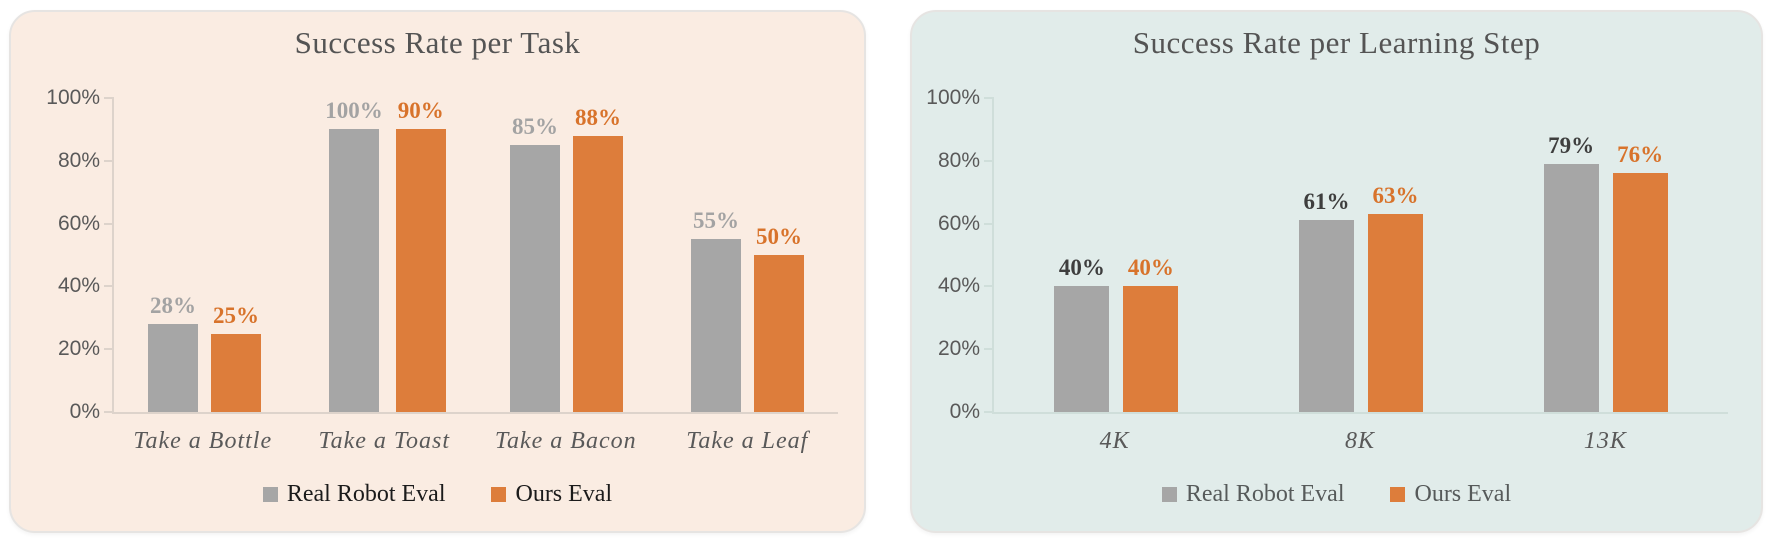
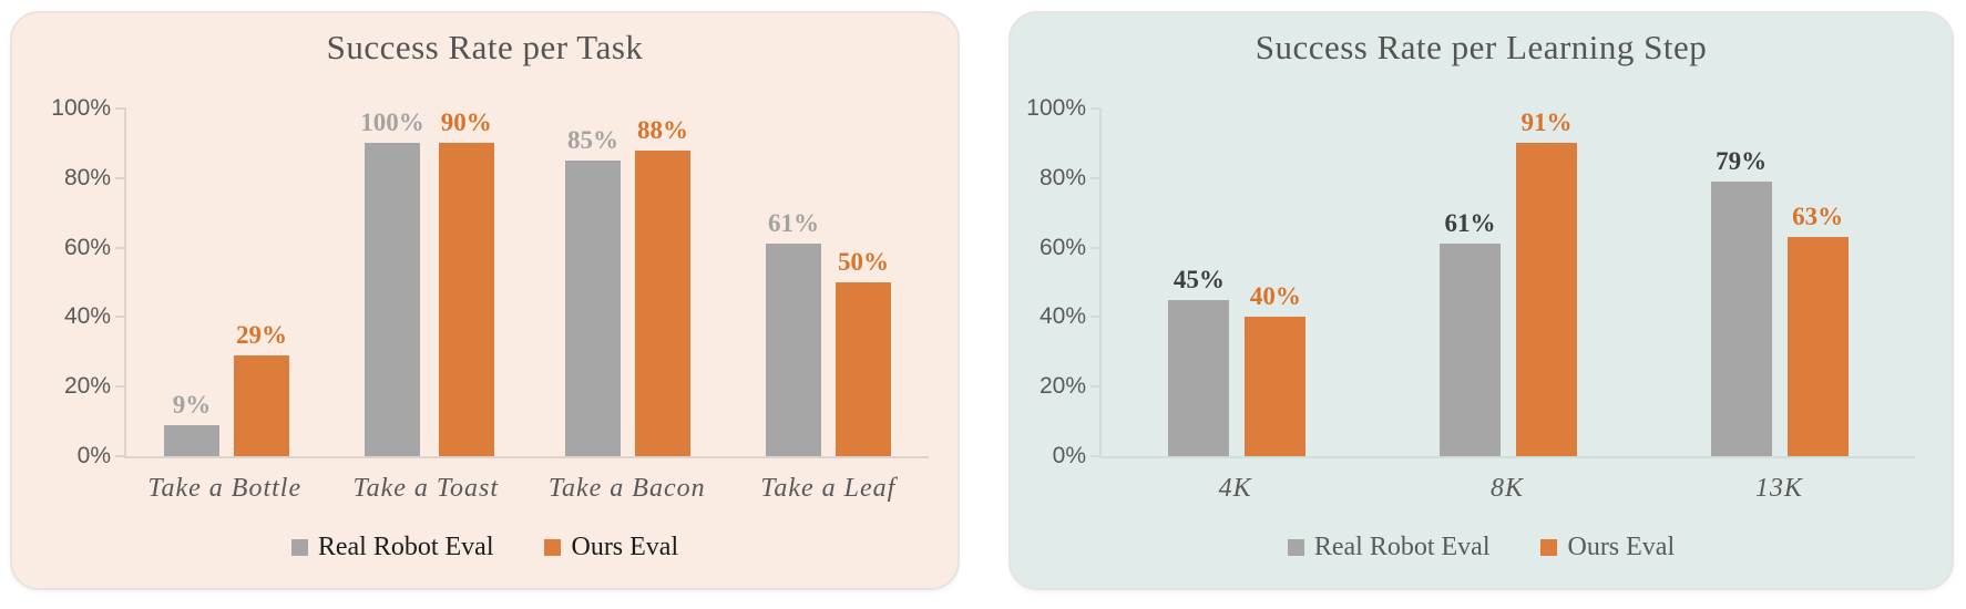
Success Rate per Task/Real Robot Eval/Take a Bottle: 28% -> 9%
Success Rate per Task/Ours Eval/Take a Bottle: 25% -> 29%
Success Rate per Task/Real Robot Eval/Take a Leaf: 55% -> 61%
Success Rate per Learning Step/Real Robot Eval/4K: 40% -> 45%
Success Rate per Learning Step/Ours Eval/8K: 63% -> 91%
Success Rate per Learning Step/Ours Eval/13K: 76% -> 63%
